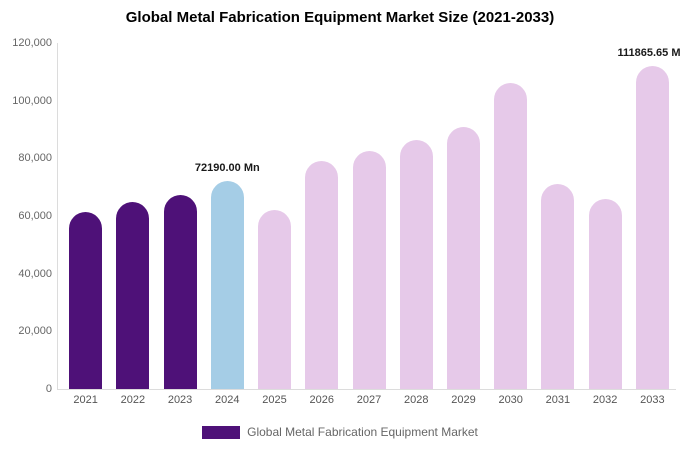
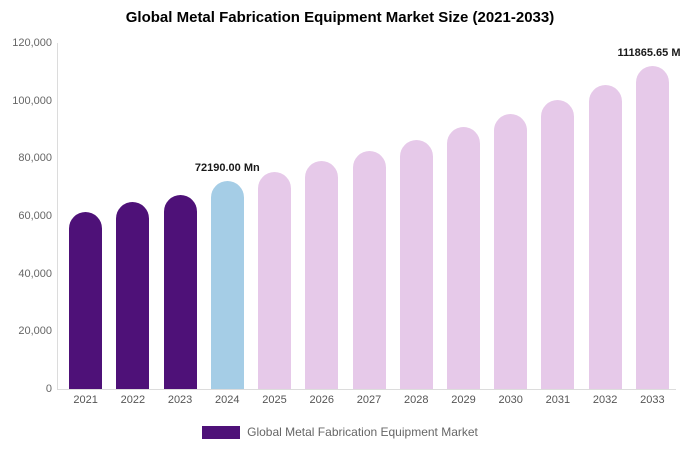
2025: 62000 -> 75000
2030: 106000 -> 95000
2031: 71000 -> 100000
2032: 66000 -> 105000
